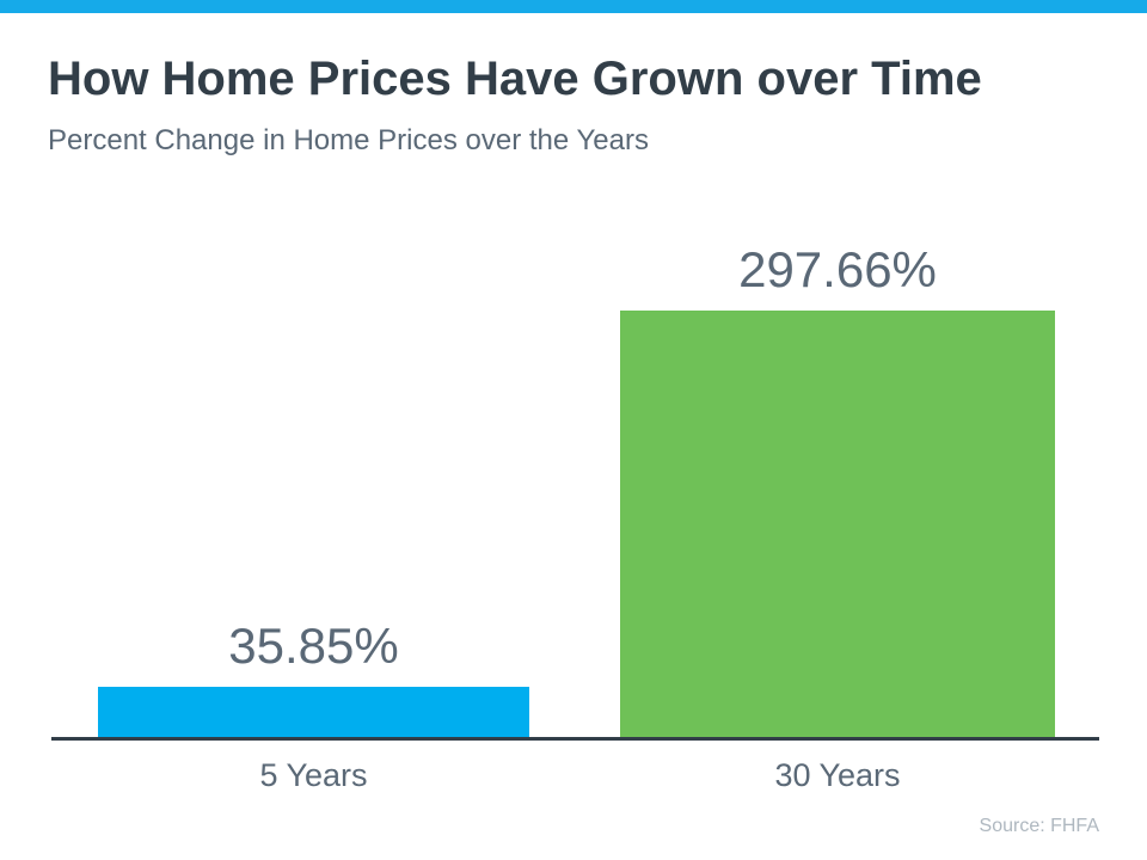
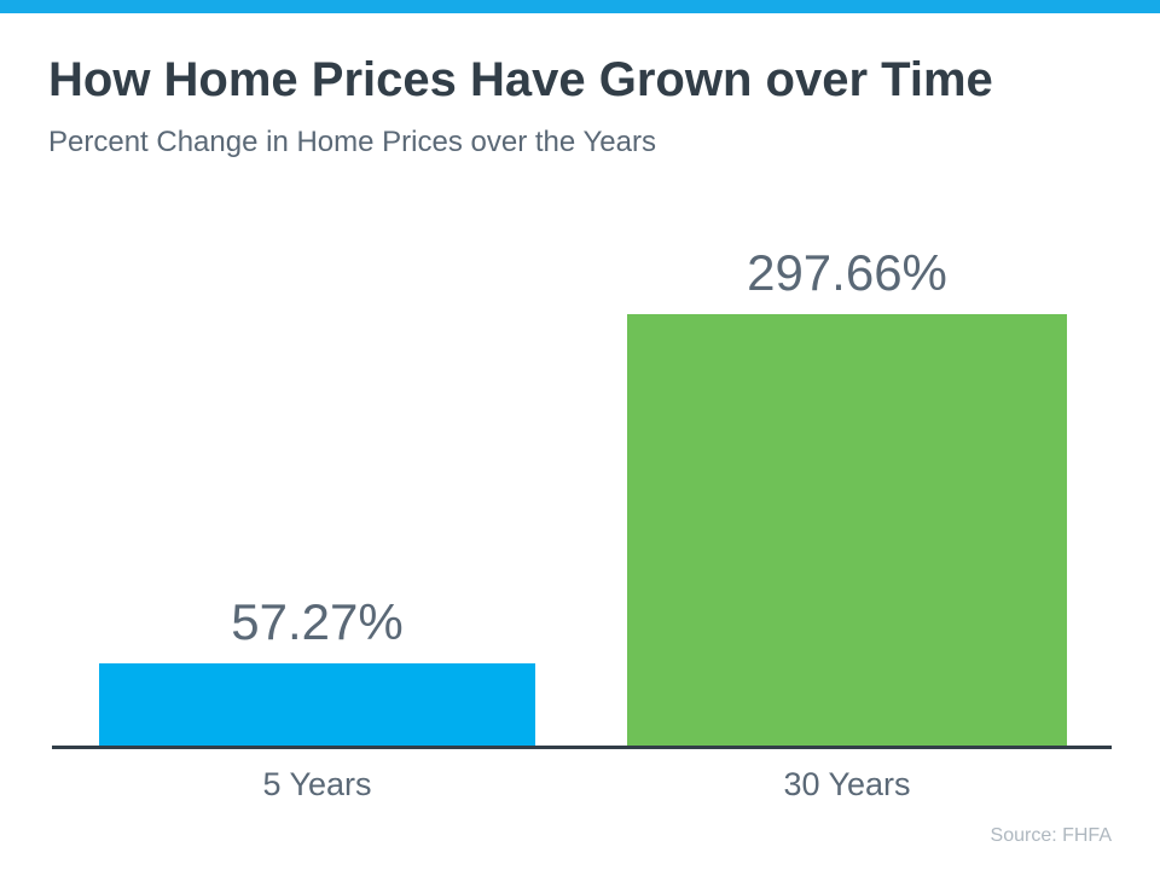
5 Years: 35.85% -> 57.27%
